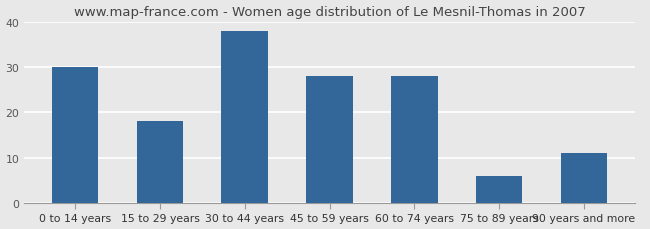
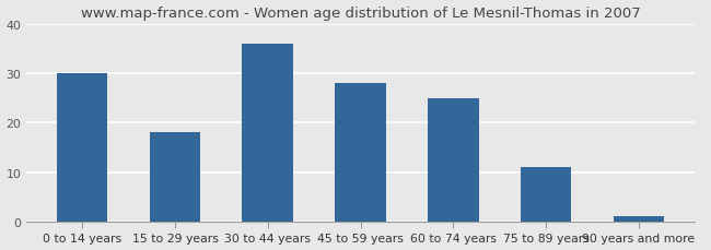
30 to 44 years: 38 -> 36
60 to 74 years: 28 -> 25
75 to 89 years: 6 -> 11
90 years and more: 11 -> 1
